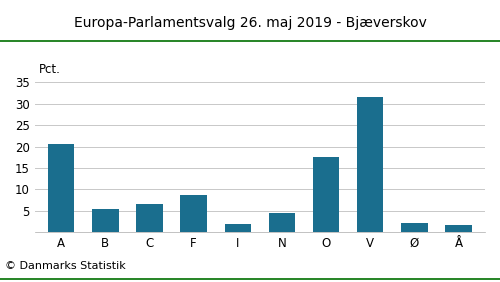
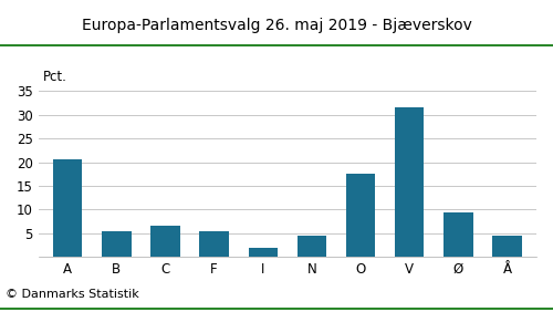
F: 8.8 -> 5.5
Ø: 2.1 -> 9.5
Å: 1.8 -> 4.5
